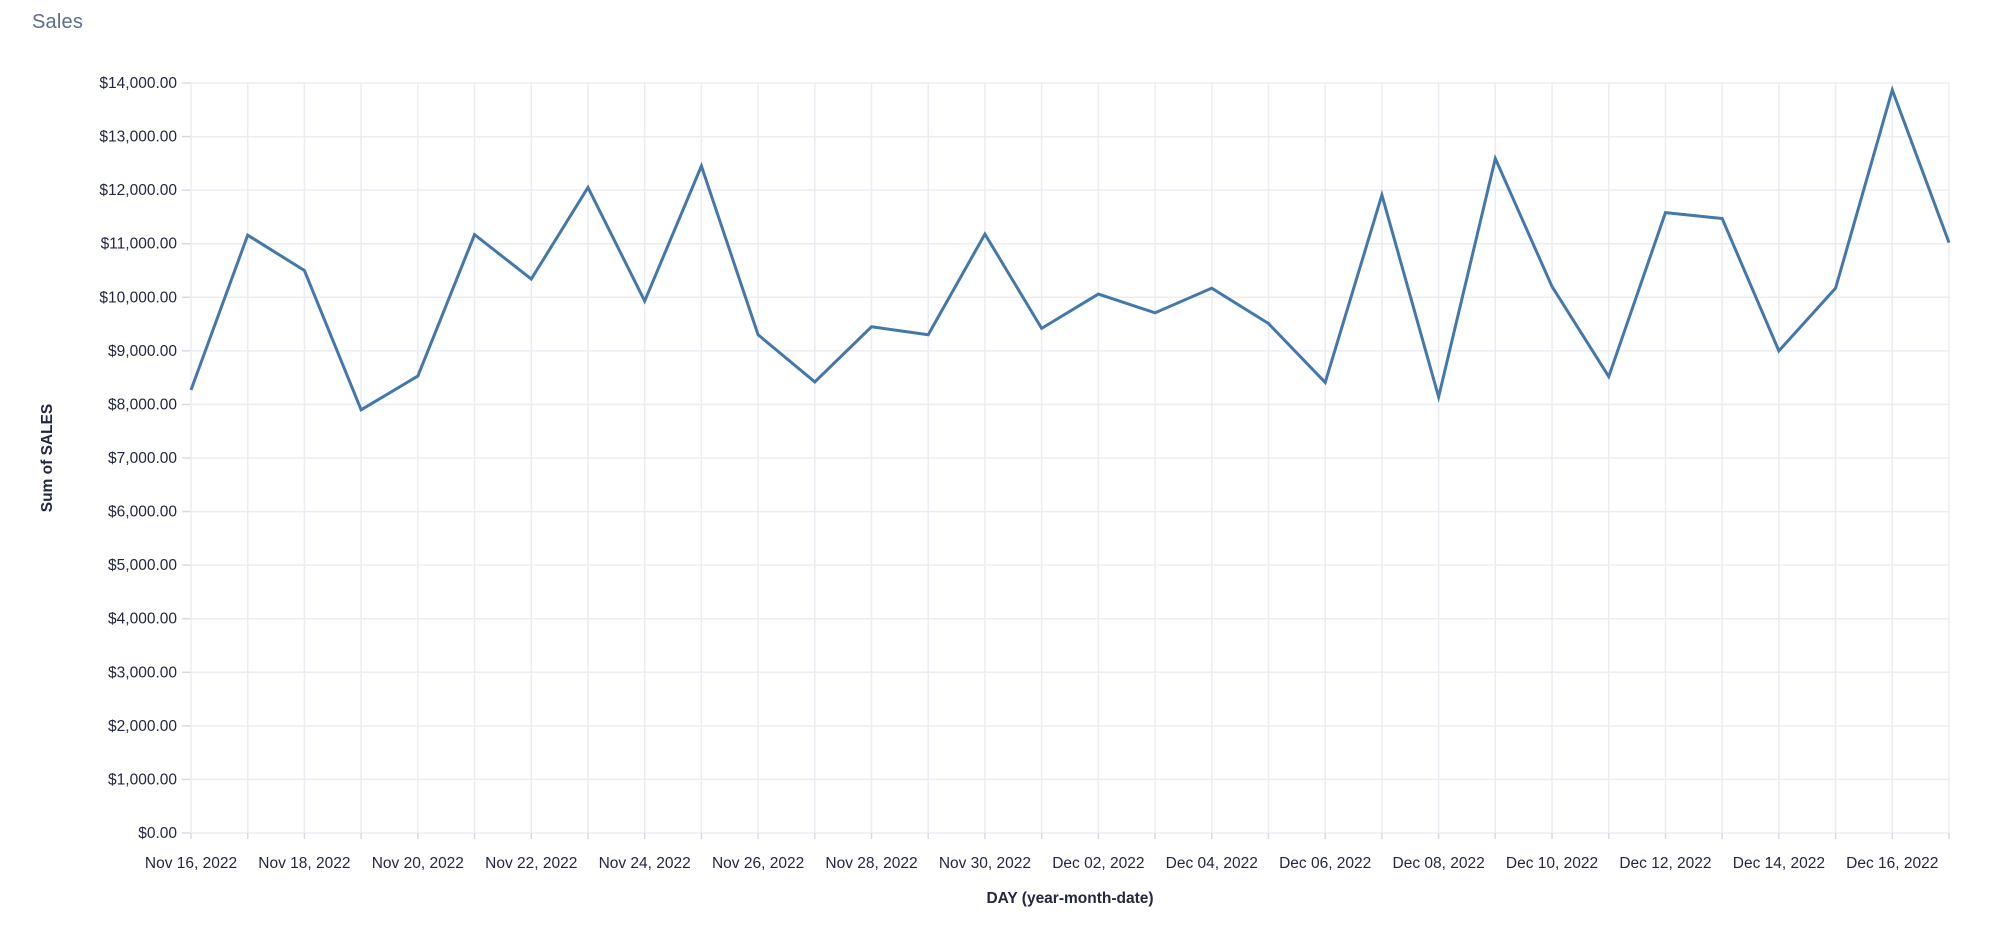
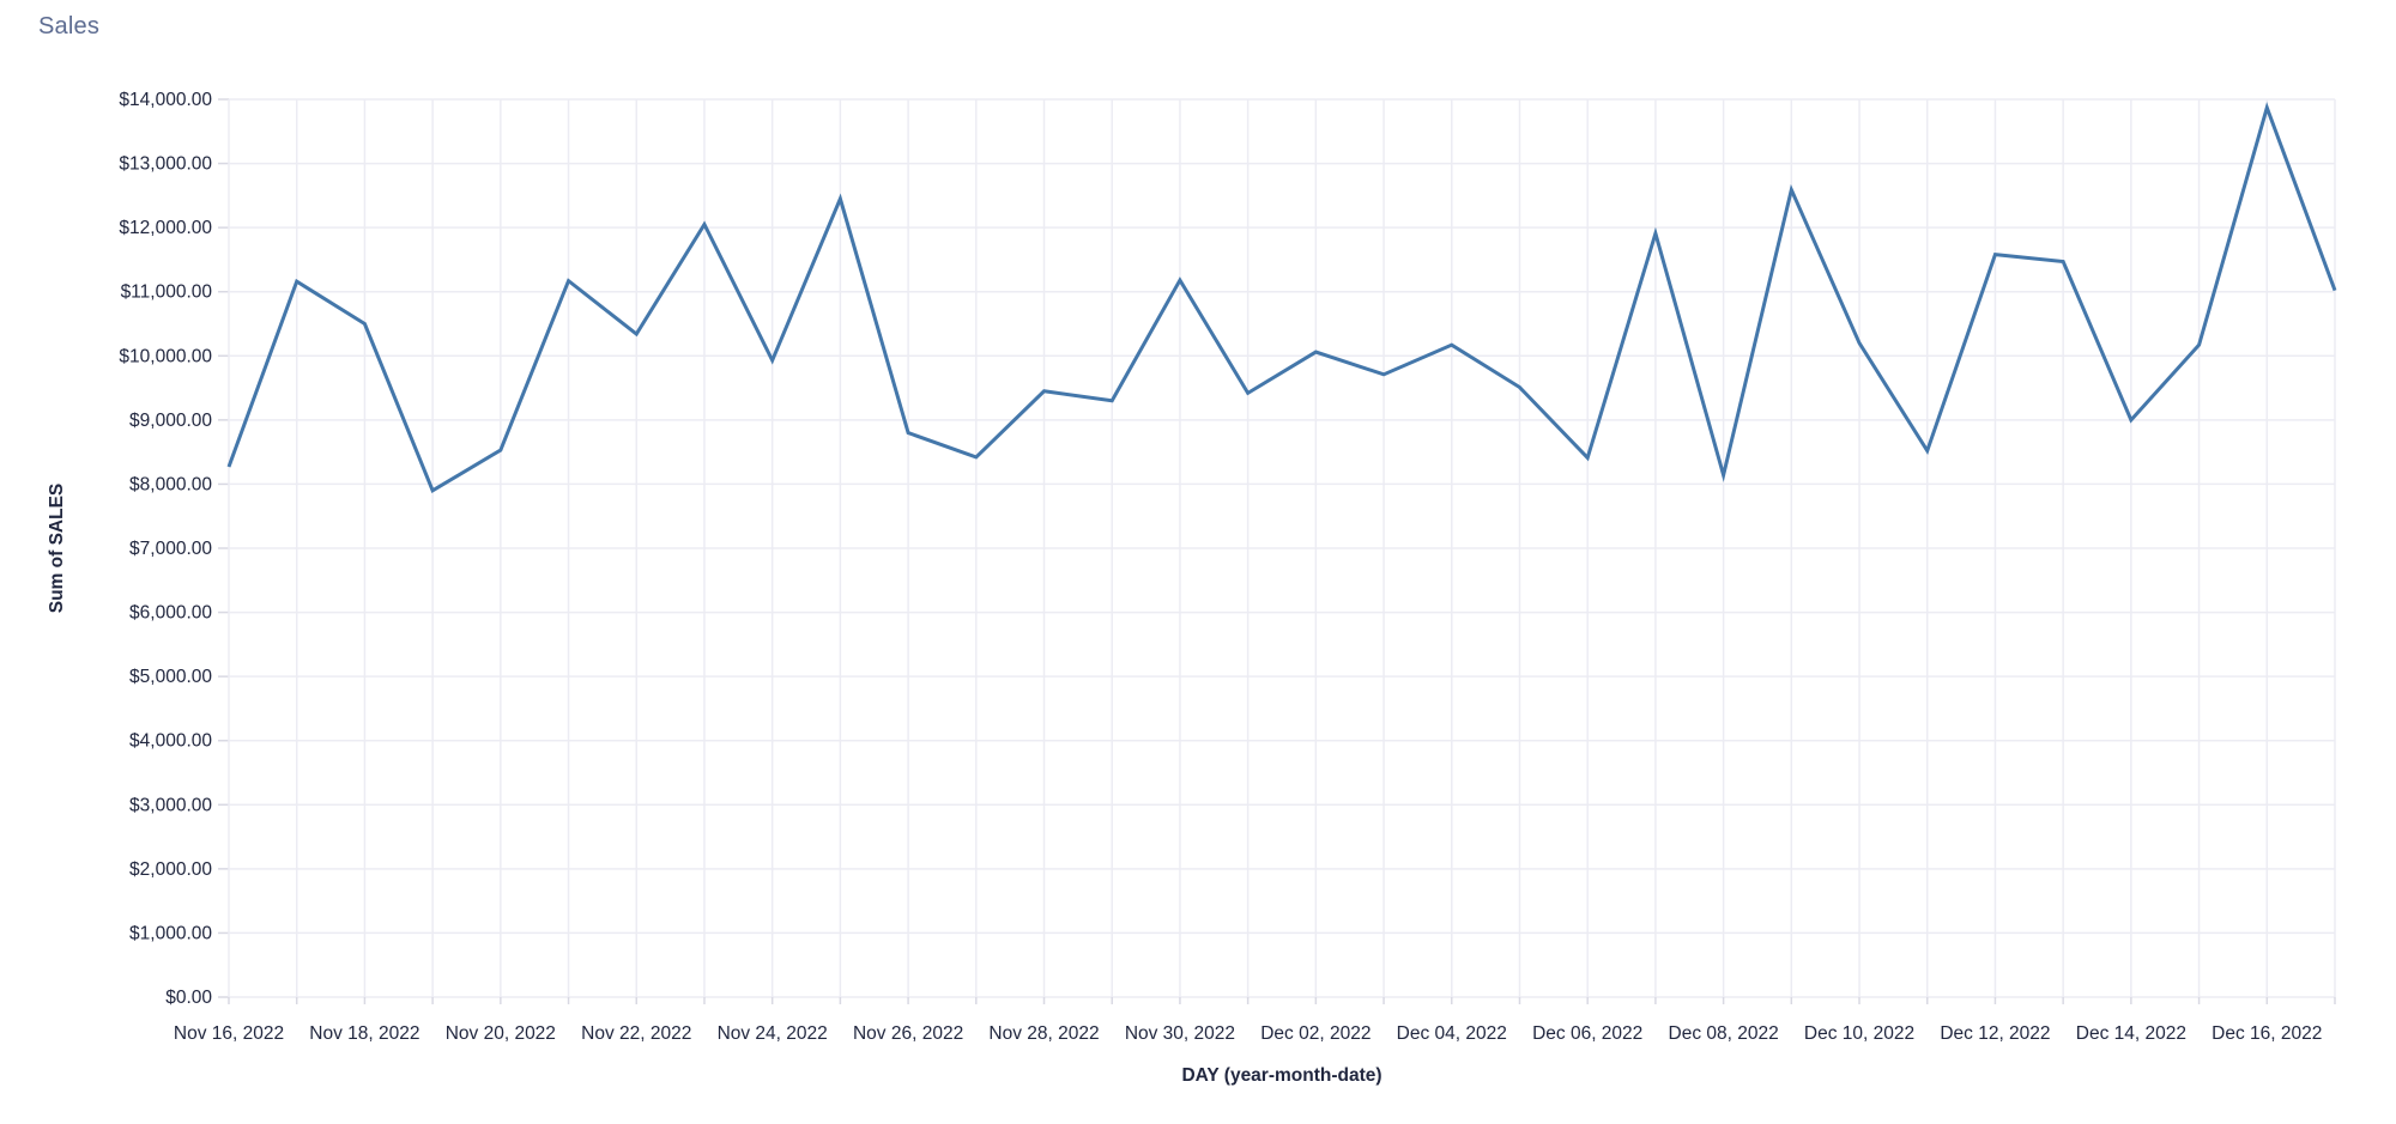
Nov 26, 2022: $9300 -> $8800
